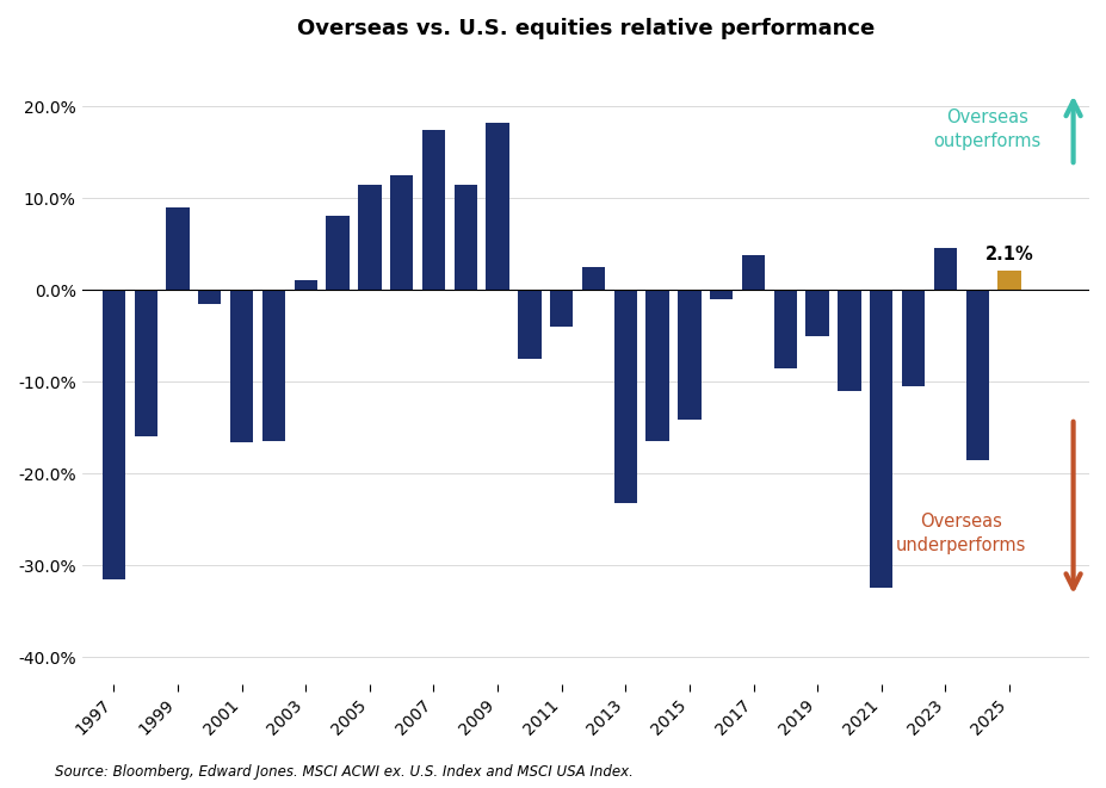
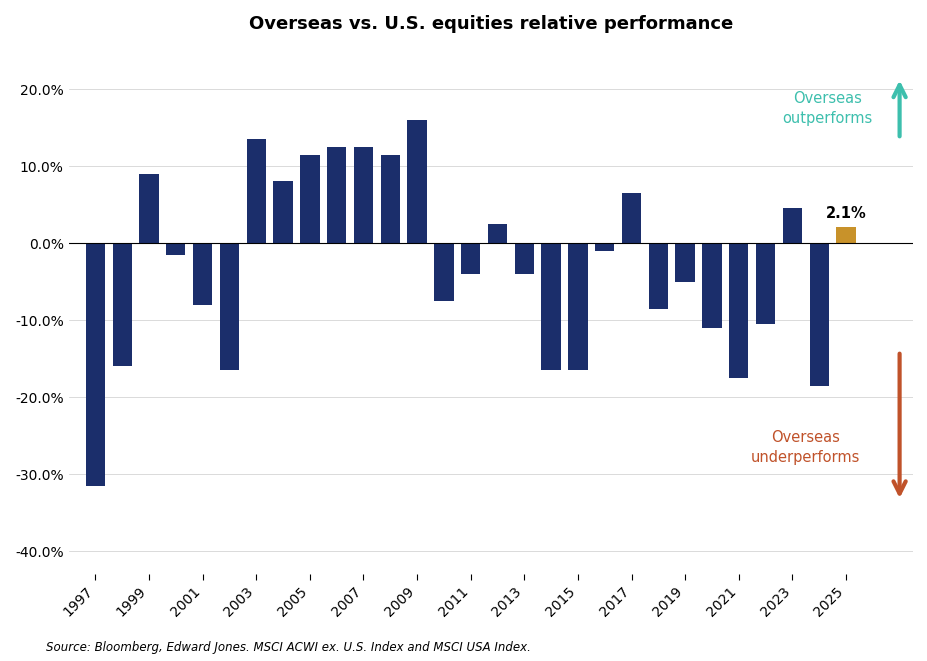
2001: -16.6% -> -8.0%
2003: 1.0% -> 13.5%
2007: 17.4% -> 12.5%
2009: 18.2% -> 16.0%
2013: -23.2% -> -4.0%
2015: -14.2% -> -16.5%
2017: 3.8% -> 6.5%
2021: -32.4% -> -17.5%
